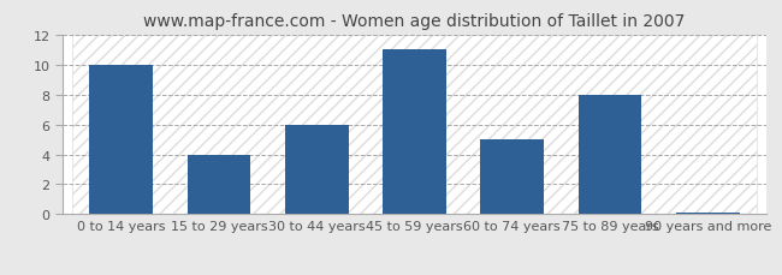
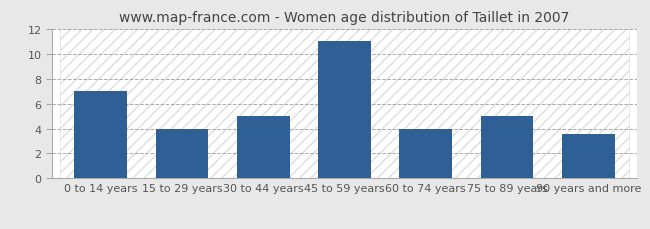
0 to 14 years: 10.0 -> 7.0
30 to 44 years: 6.0 -> 5.0
60 to 74 years: 5.0 -> 4.0
75 to 89 years: 8.0 -> 5.0
90 years and more: 0.1 -> 3.6
